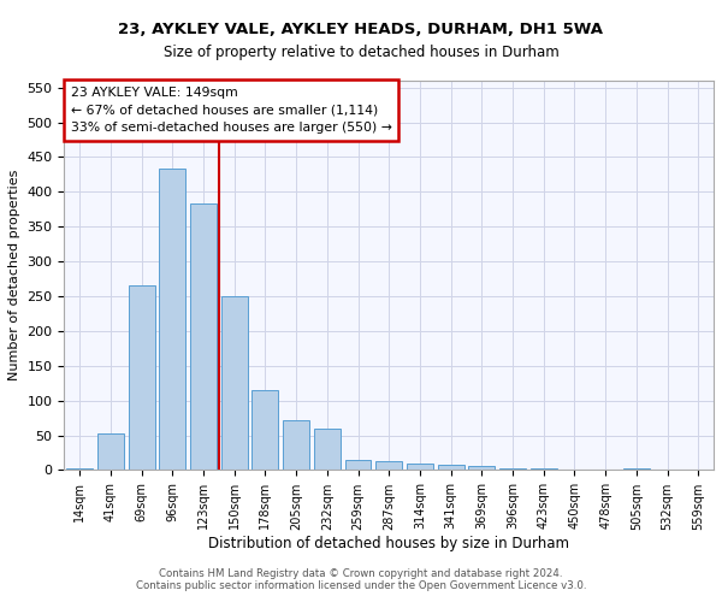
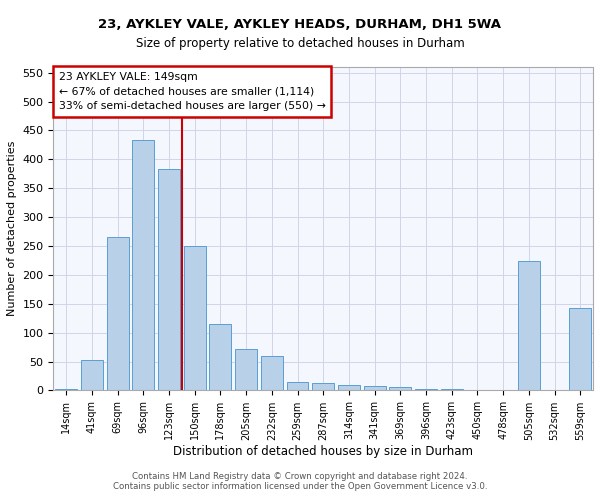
505sqm: 2 -> 224
559sqm: 1 -> 142
